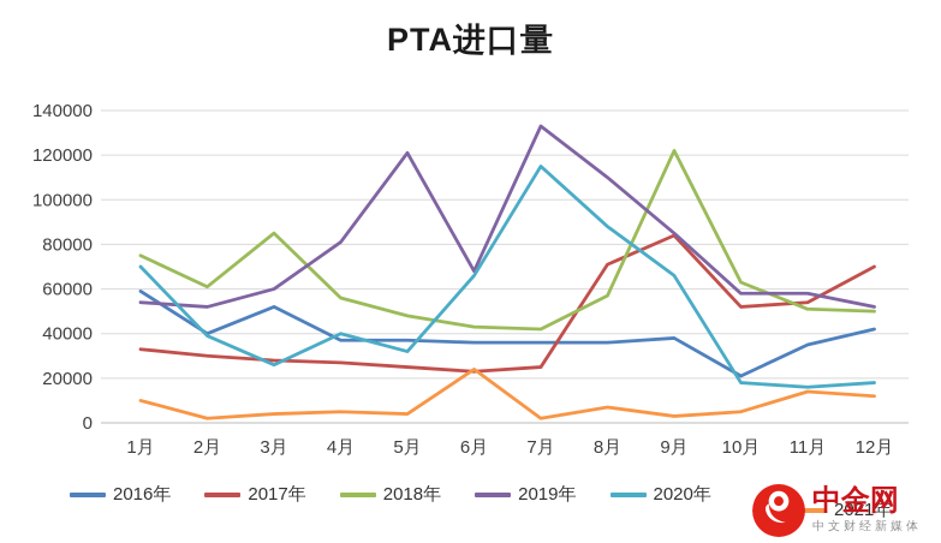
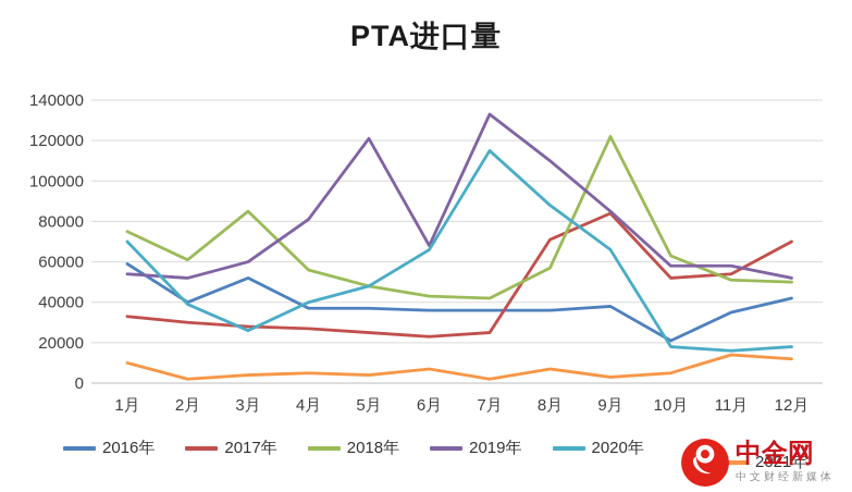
2020年/5月: 32000 -> 48000
2021年/6月: 24000 -> 7000
